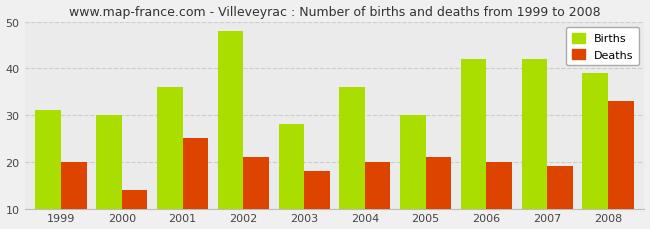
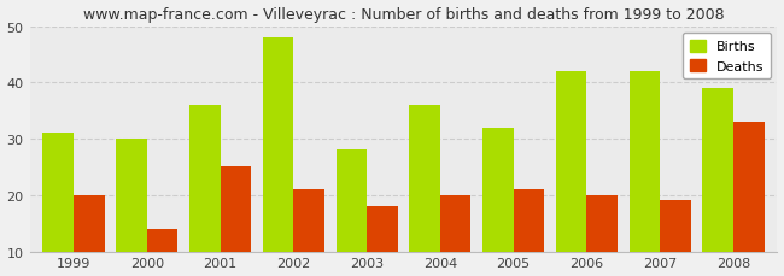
Births/2005: 30 -> 32
